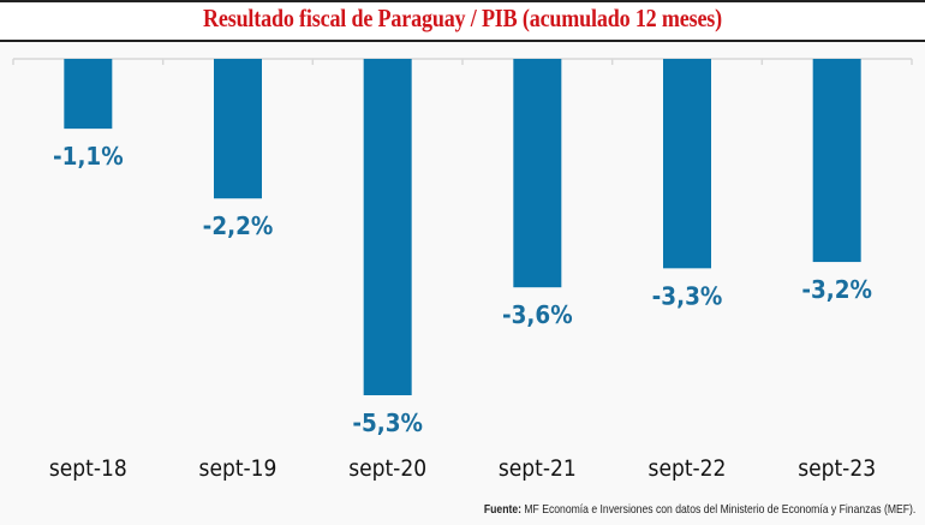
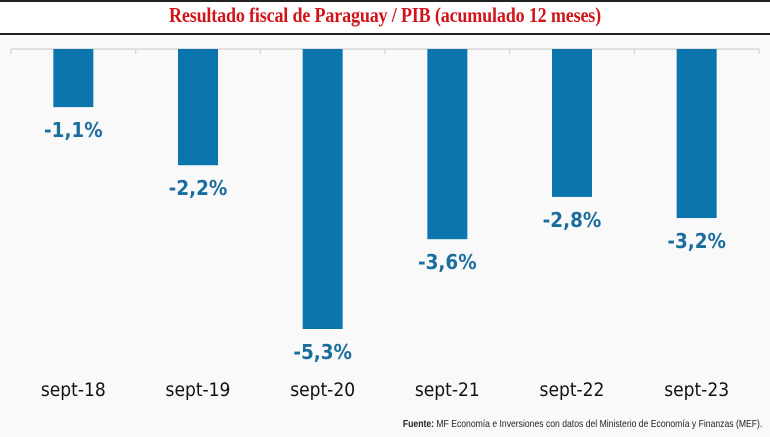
sept-22: -3,3% -> -2,8%
